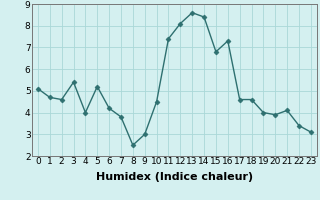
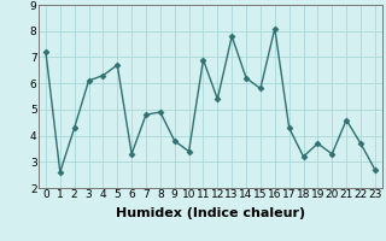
0: 5.1 -> 7.2
1: 4.7 -> 2.6
2: 4.6 -> 4.3
3: 5.4 -> 6.1
4: 4.0 -> 6.3
5: 5.2 -> 6.7
6: 4.2 -> 3.3
7: 3.8 -> 4.8
8: 2.5 -> 4.9
9: 3.0 -> 3.8
10: 4.5 -> 3.4
11: 7.4 -> 6.9
12: 8.1 -> 5.4
13: 8.6 -> 7.8
14: 8.4 -> 6.2
15: 6.8 -> 5.8
16: 7.3 -> 8.1
17: 4.6 -> 4.3
18: 4.6 -> 3.2
19: 4.0 -> 3.7
20: 3.9 -> 3.3
21: 4.1 -> 4.6
22: 3.4 -> 3.7
23: 3.1 -> 2.7
